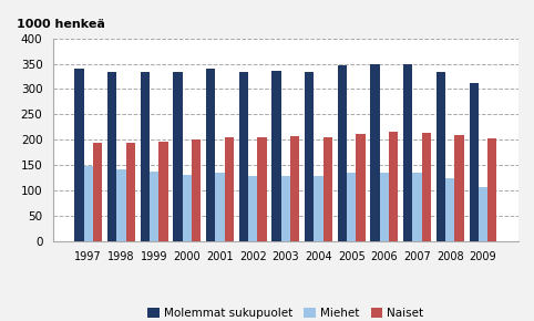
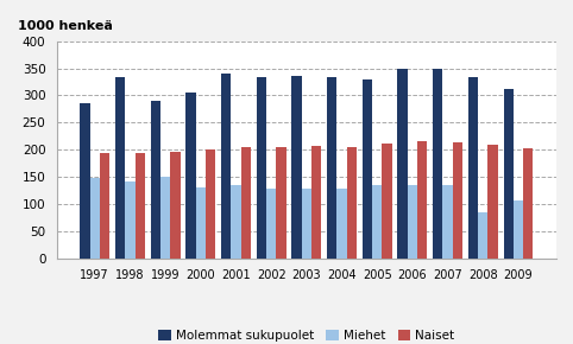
Molemmat sukupuolet/1997: 340 -> 285
Molemmat sukupuolet/1999: 333 -> 290
Miehet/1999: 136 -> 150
Molemmat sukupuolet/2000: 333 -> 305
Molemmat sukupuolet/2005: 346 -> 330
Miehet/2008: 123 -> 85
